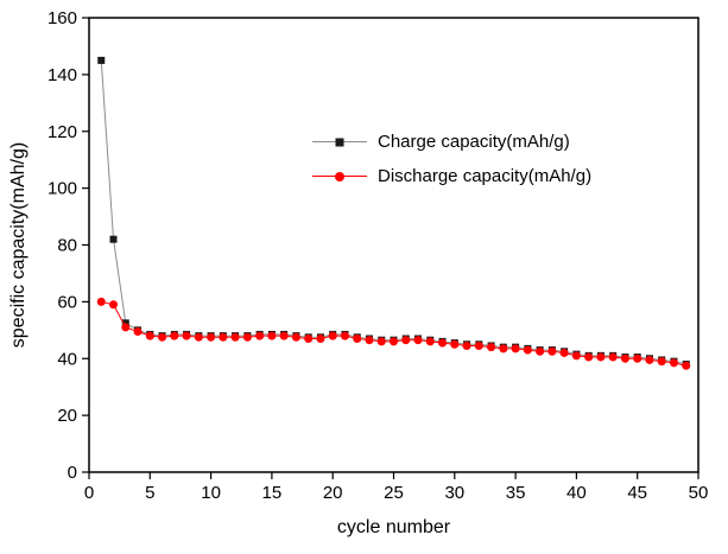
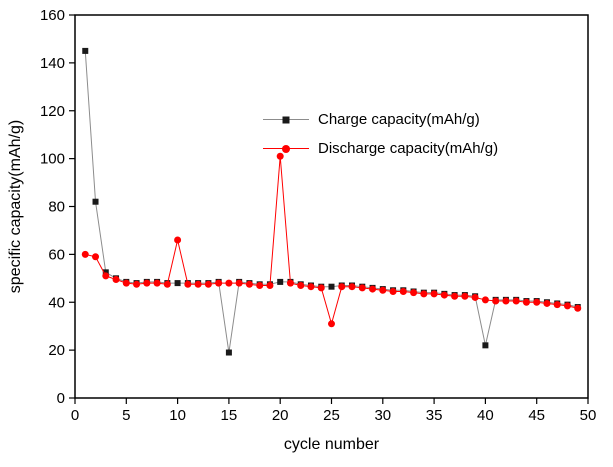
Discharge capacity(mAh/g)/10: 48 -> 66
Charge capacity(mAh/g)/15: 48 -> 19
Discharge capacity(mAh/g)/20: 48 -> 101
Discharge capacity(mAh/g)/25: 46 -> 31
Charge capacity(mAh/g)/40: 42 -> 22
